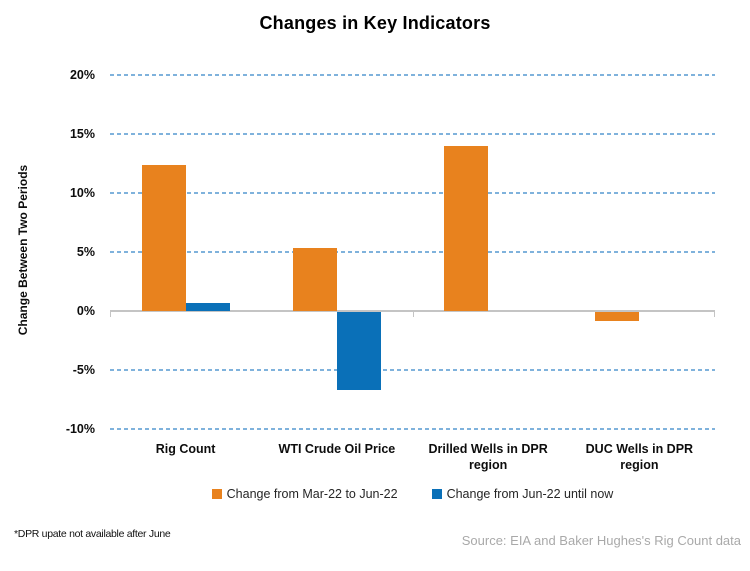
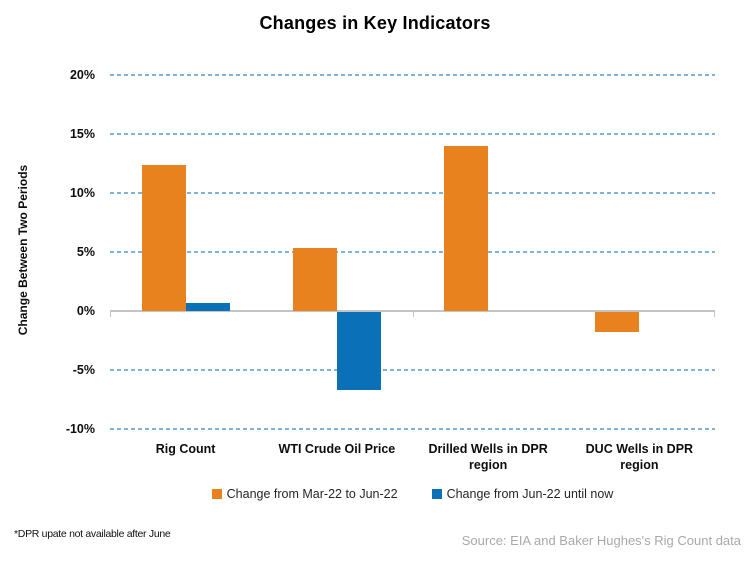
Change from Mar-22 to Jun-22/DUC Wells in DPR region: -0.8% -> -1.7%
